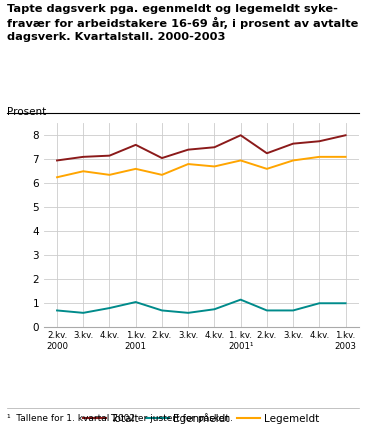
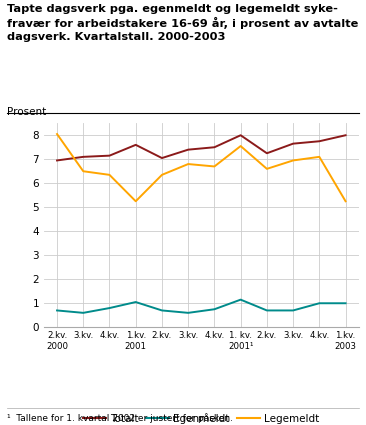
Legemeldt/2.kv. 2000: 6.25 -> 8.05
Legemeldt/1.kv. 2001: 6.60 -> 5.25
Legemeldt/1. kv. 2001¹: 6.95 -> 7.55
Legemeldt/1.kv. 2003: 7.10 -> 5.25
